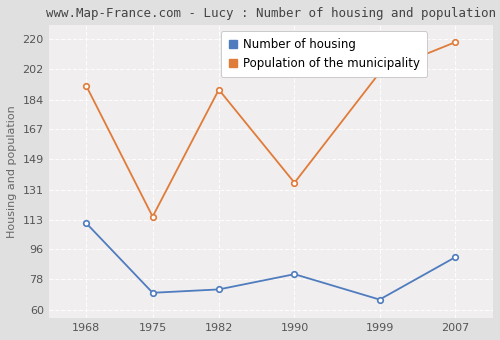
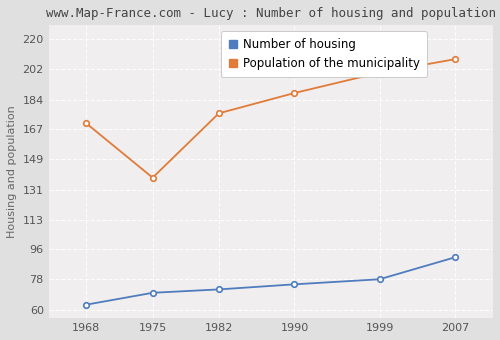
Number of housing/1968: 111 -> 63
Population of the municipality/1968: 192 -> 170
Population of the municipality/1975: 115 -> 138
Population of the municipality/1982: 190 -> 176
Number of housing/1990: 81 -> 75
Population of the municipality/1990: 135 -> 188
Number of housing/1999: 66 -> 78
Population of the municipality/2007: 218 -> 208
